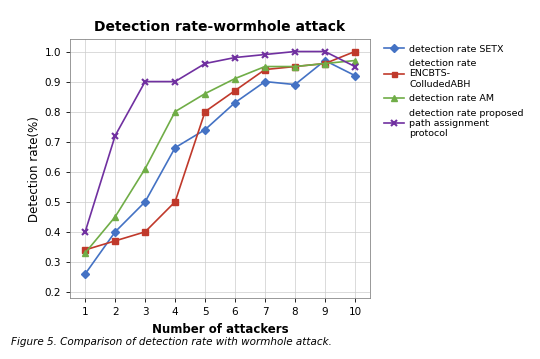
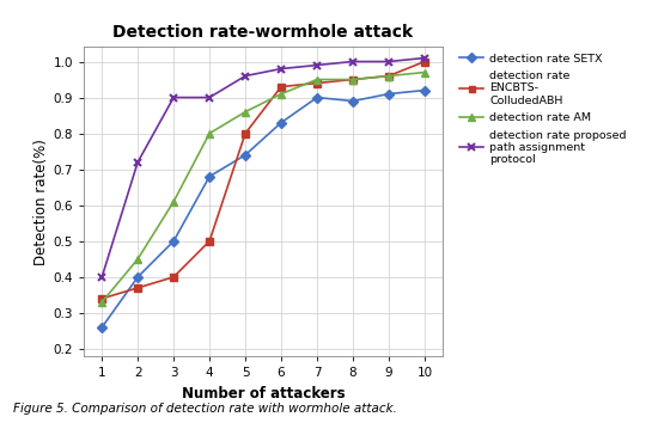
detection rate ENCBTS- ColludedABH/6: 0.87 -> 0.93
detection rate SETX/9: 0.97 -> 0.91
detection rate proposed path assignment protocol/10: 0.95 -> 1.01
